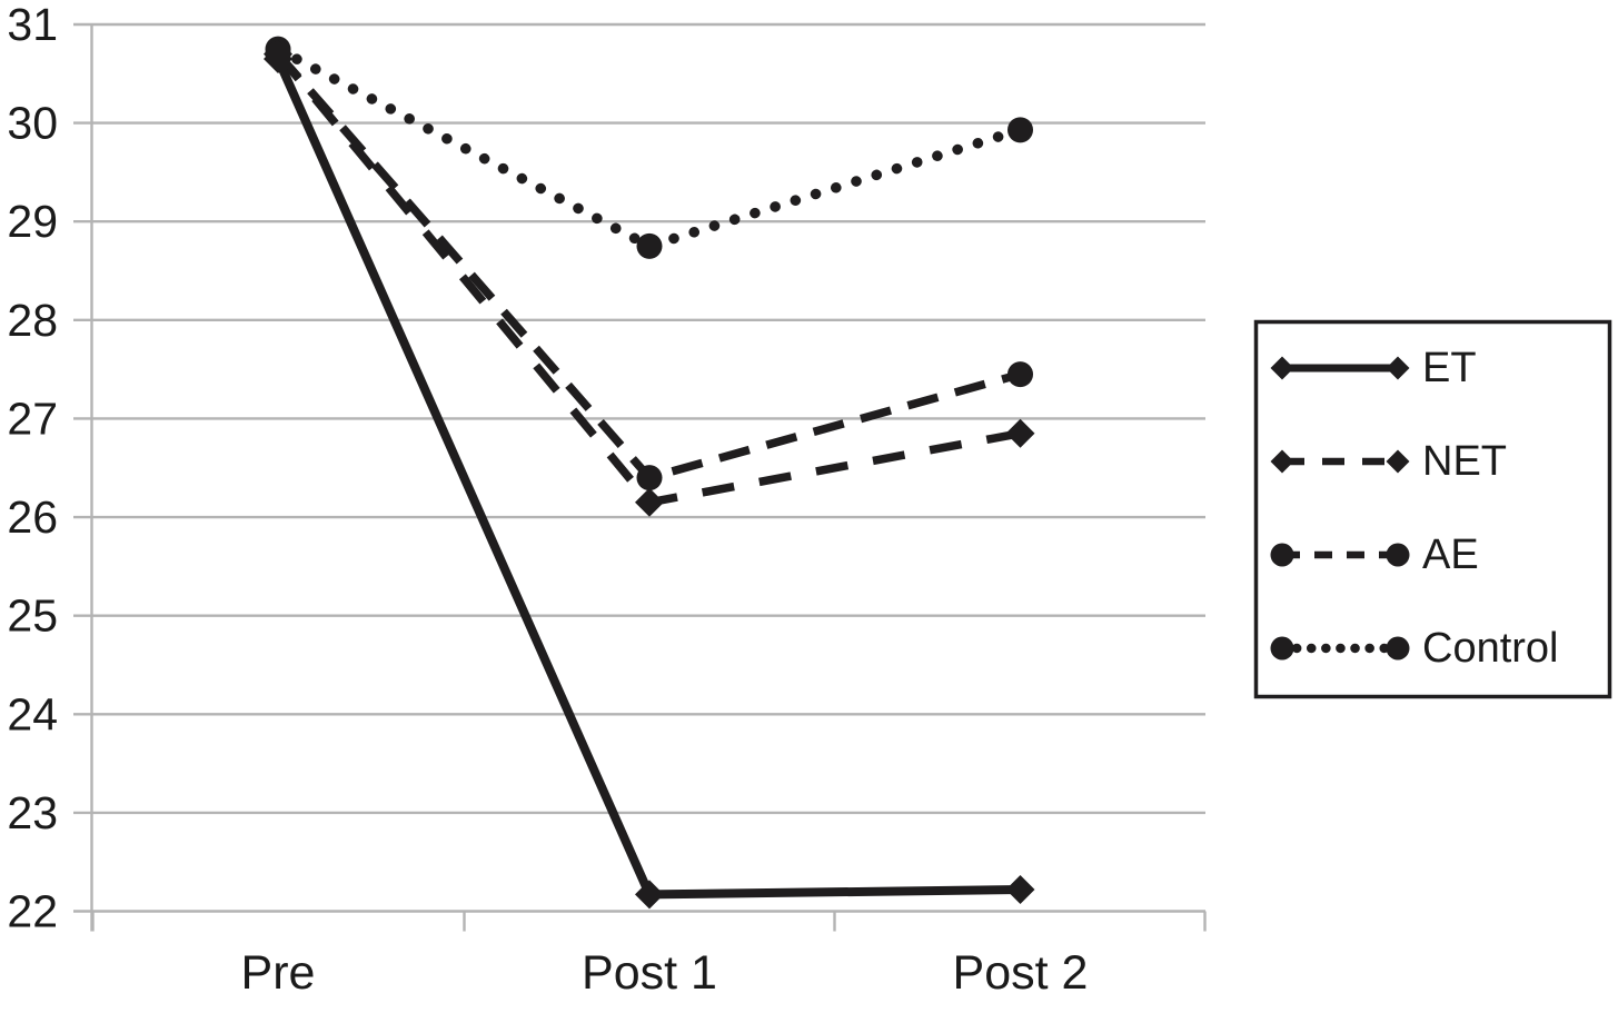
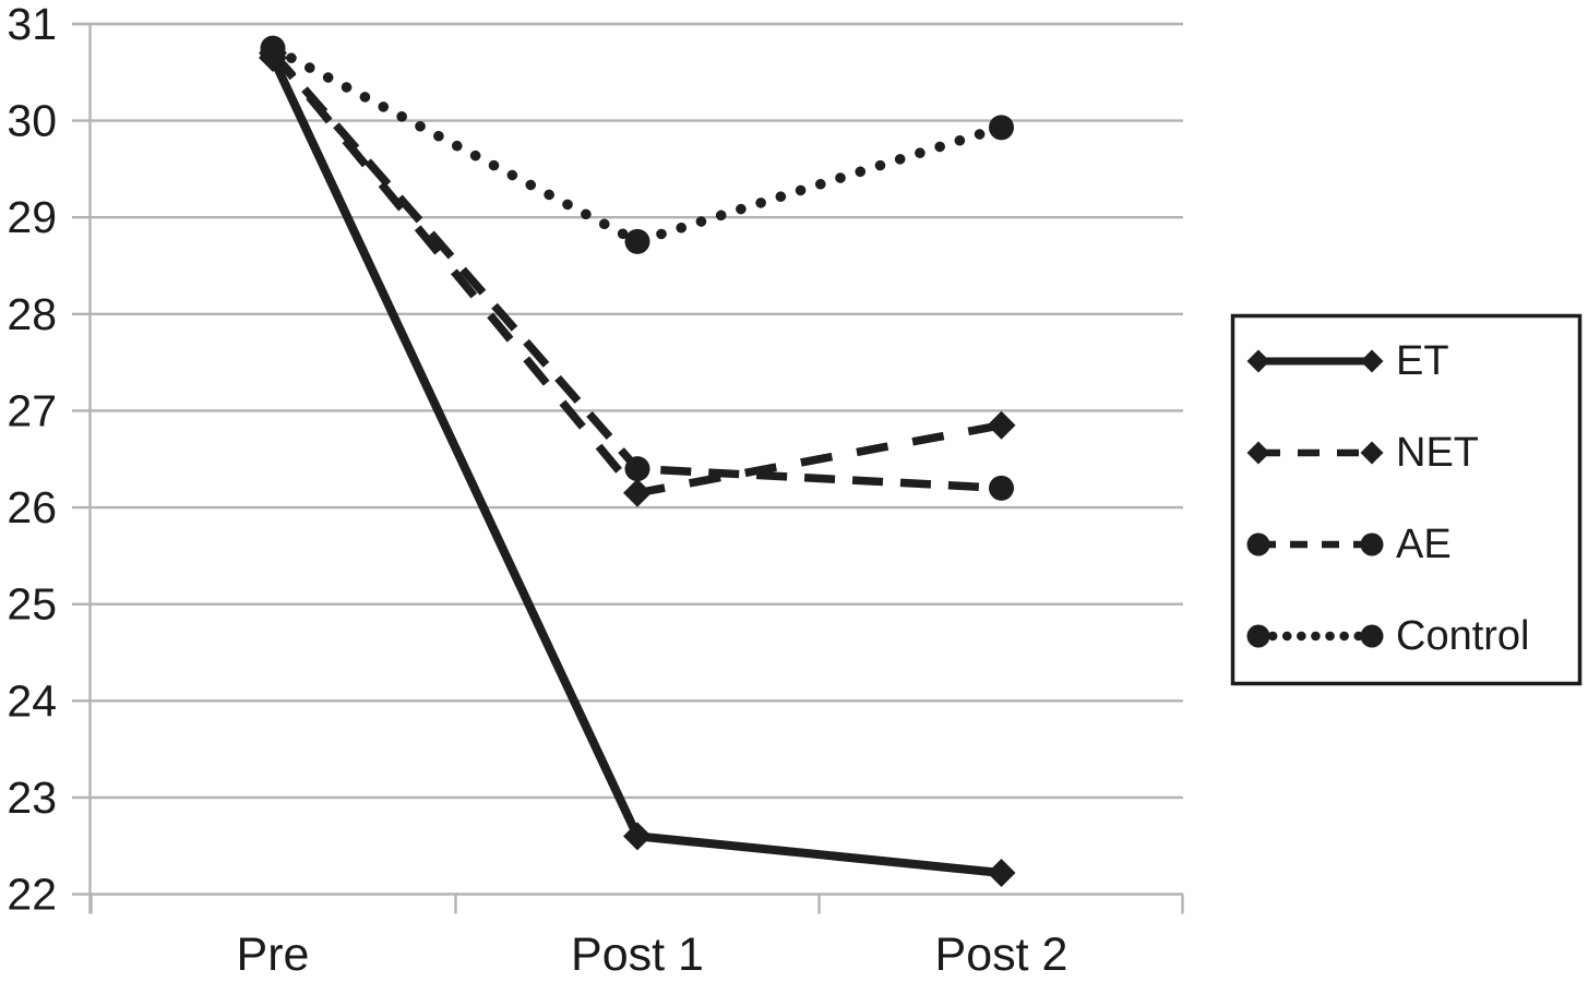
ET/Post 1: 22.2 -> 22.6
AE/Post 2: 27.4 -> 26.2
